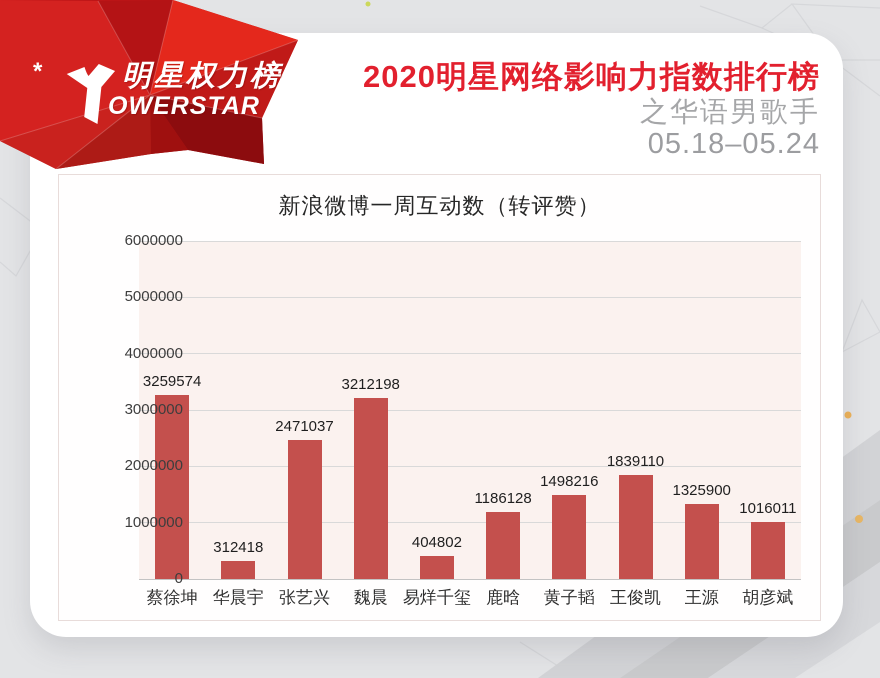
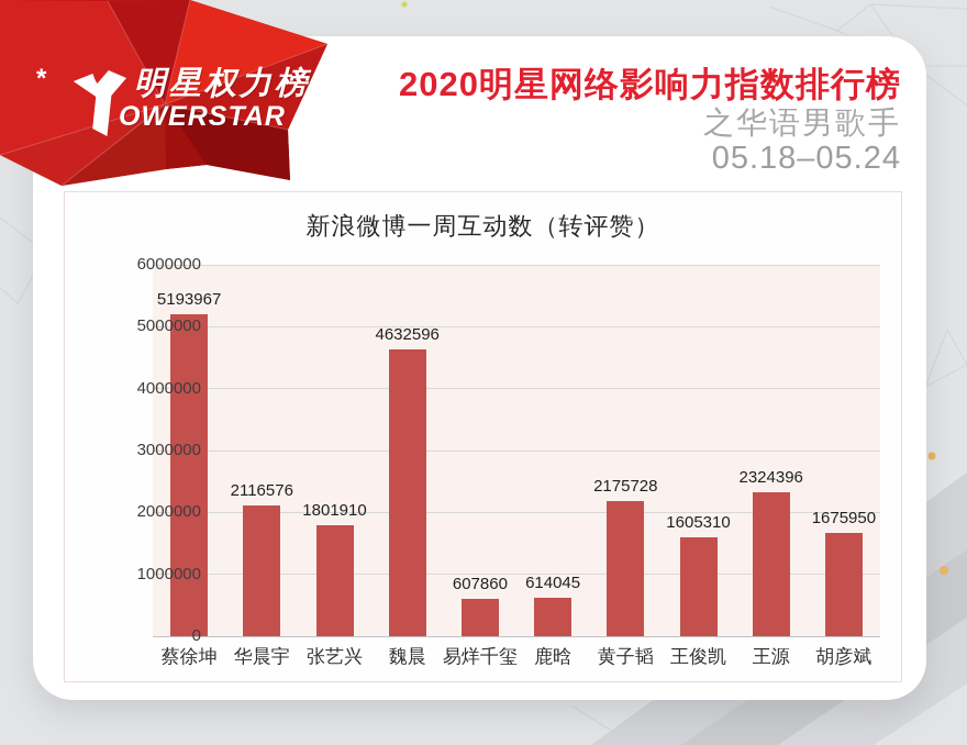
蔡徐坤: 3259574 -> 5193967
华晨宇: 312418 -> 2116576
张艺兴: 2471037 -> 1801910
魏晨: 3212198 -> 4632596
易烊千玺: 404802 -> 607860
鹿晗: 1186128 -> 614045
黄子韬: 1498216 -> 2175728
王俊凯: 1839110 -> 1605310
王源: 1325900 -> 2324396
胡彦斌: 1016011 -> 1675950
